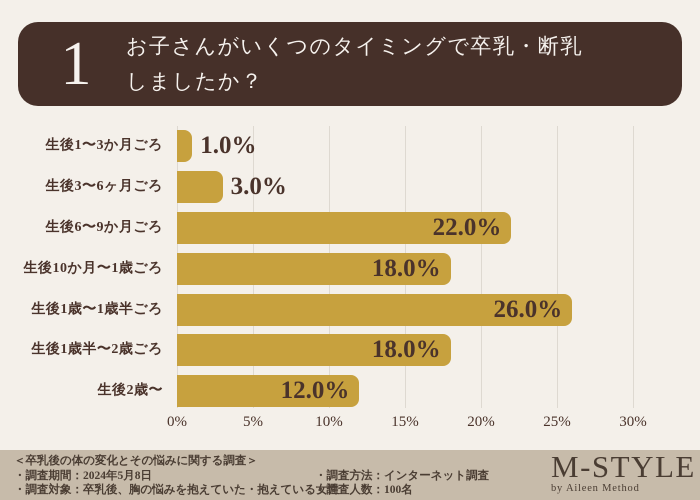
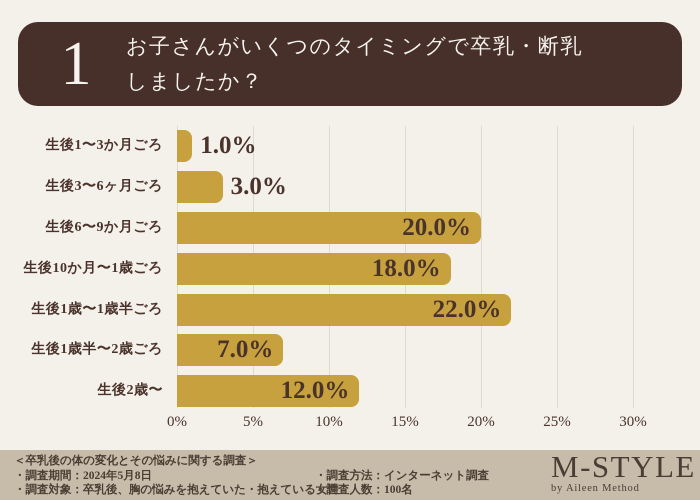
生後6〜9か月ごろ: 22.0% -> 20.0%
生後1歳〜1歳半ごろ: 26.0% -> 22.0%
生後1歳半〜2歳ごろ: 18.0% -> 7.0%
